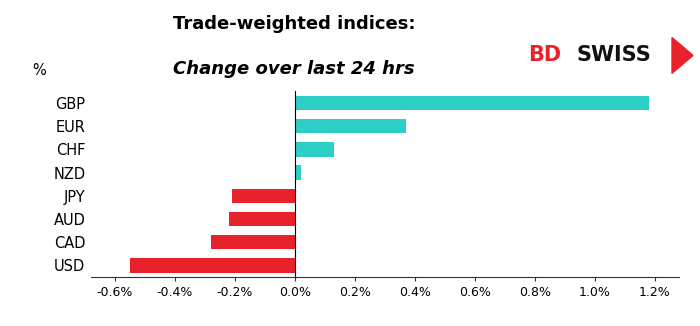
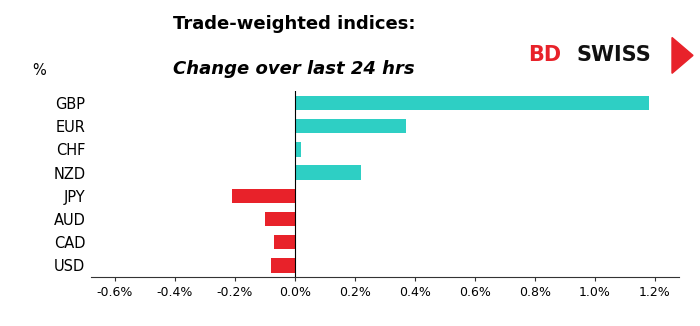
CHF: 0.13% -> 0.02%
NZD: 0.02% -> 0.22%
AUD: -0.22% -> -0.10%
CAD: -0.28% -> -0.07%
USD: -0.55% -> -0.08%
